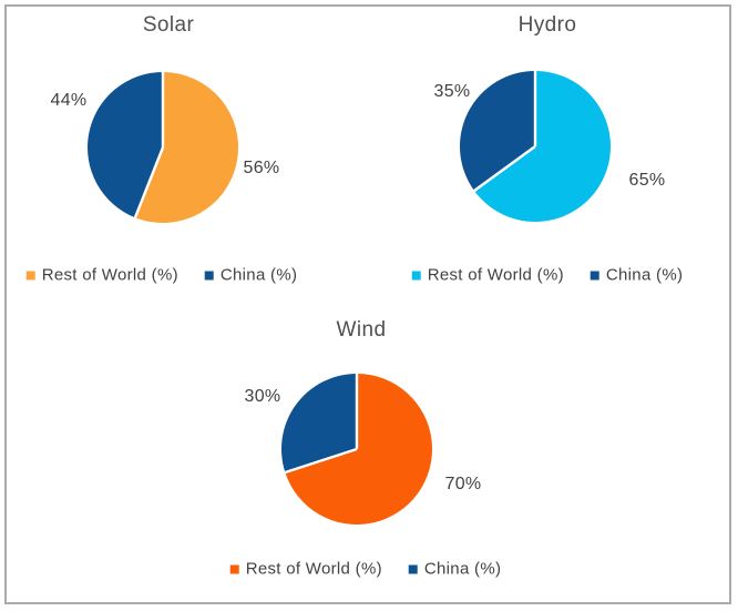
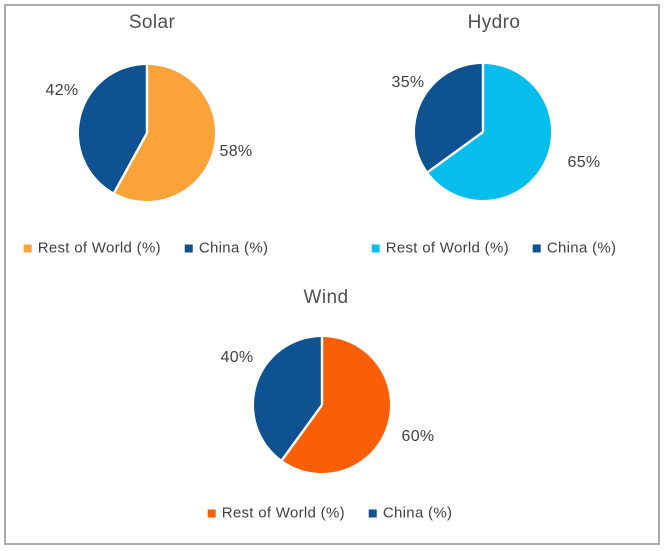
Solar/Rest of World (%): 56% -> 58%
Solar/China (%): 44% -> 42%
Wind/Rest of World (%): 70% -> 60%
Wind/China (%): 30% -> 40%
